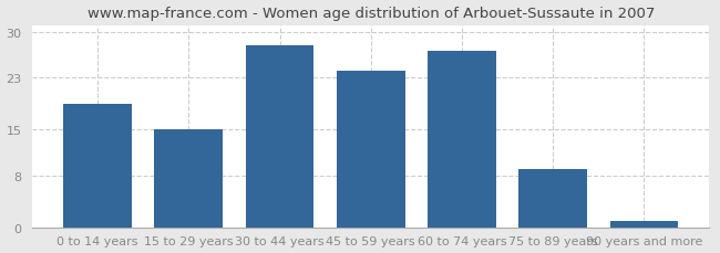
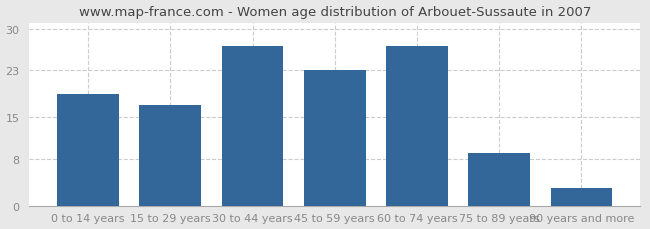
15 to 29 years: 15 -> 17
30 to 44 years: 28 -> 27
45 to 59 years: 24 -> 23
90 years and more: 1 -> 3
